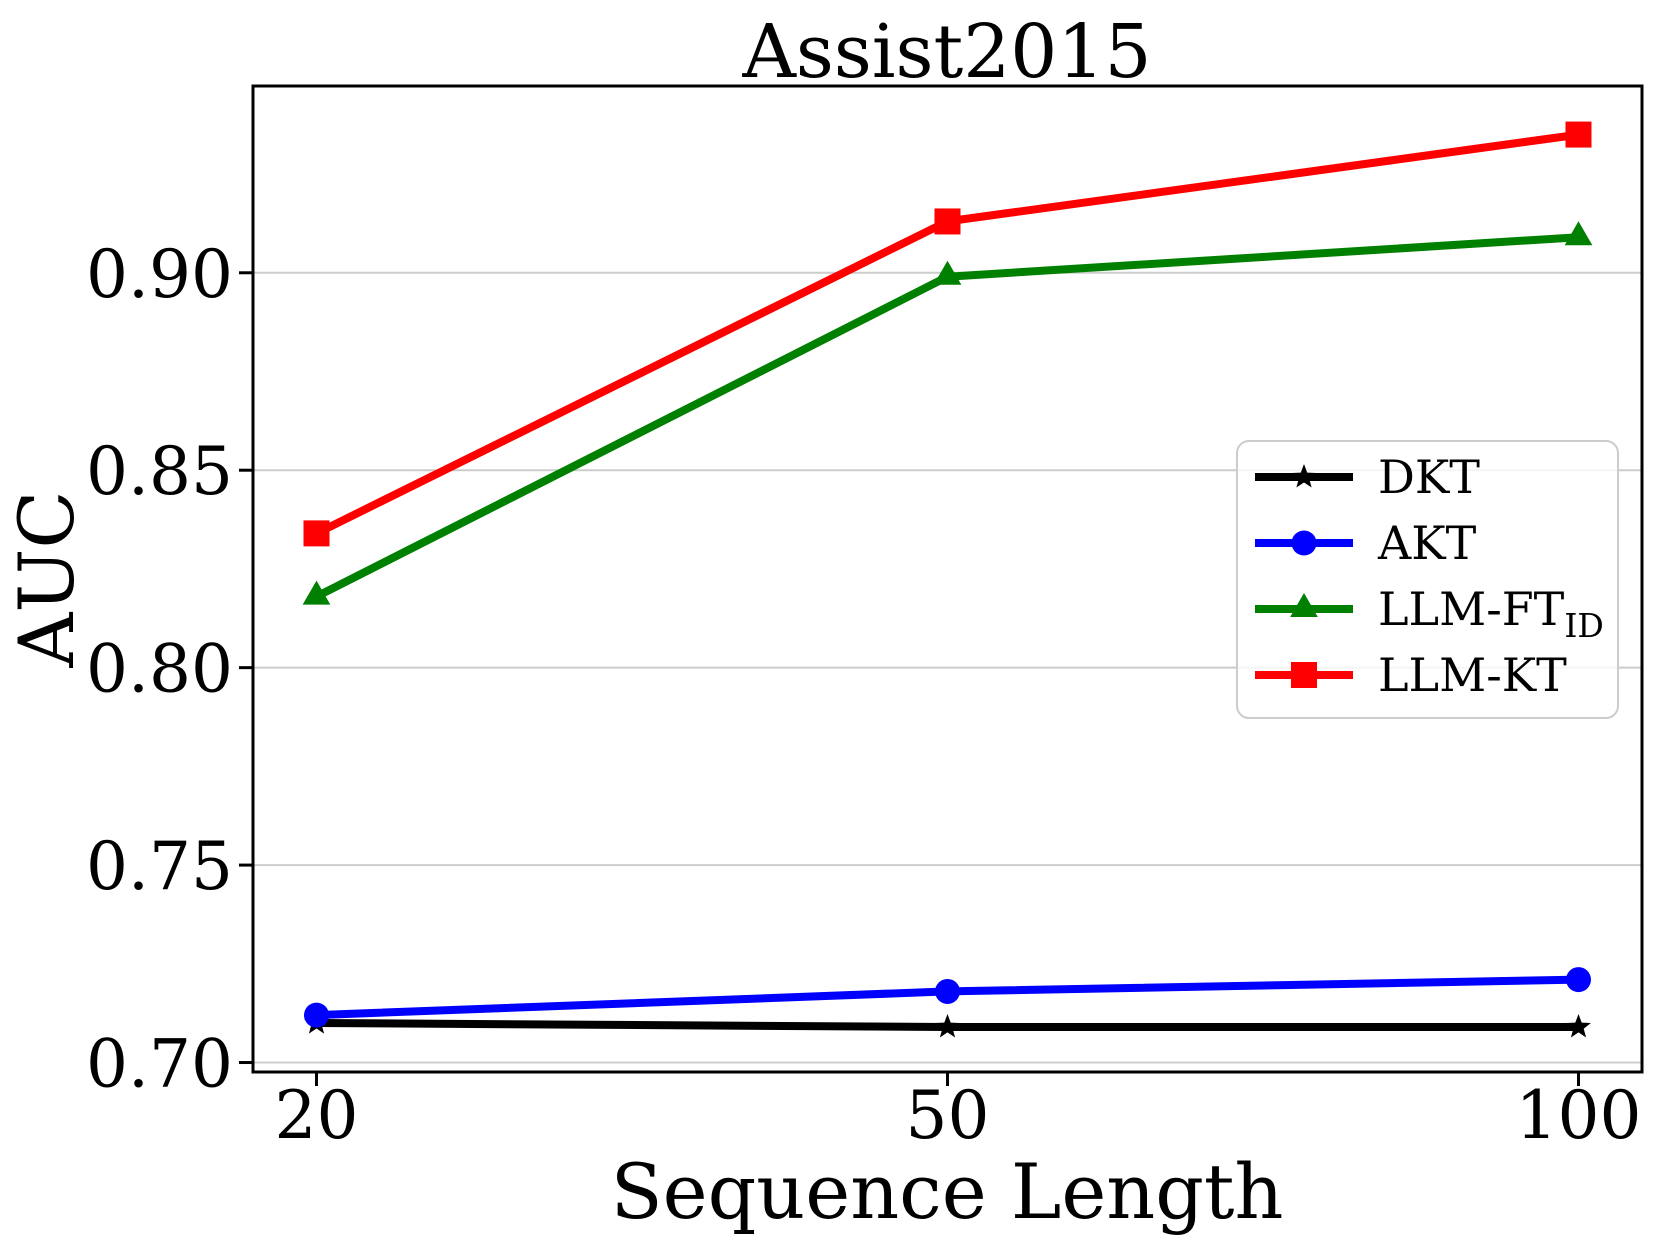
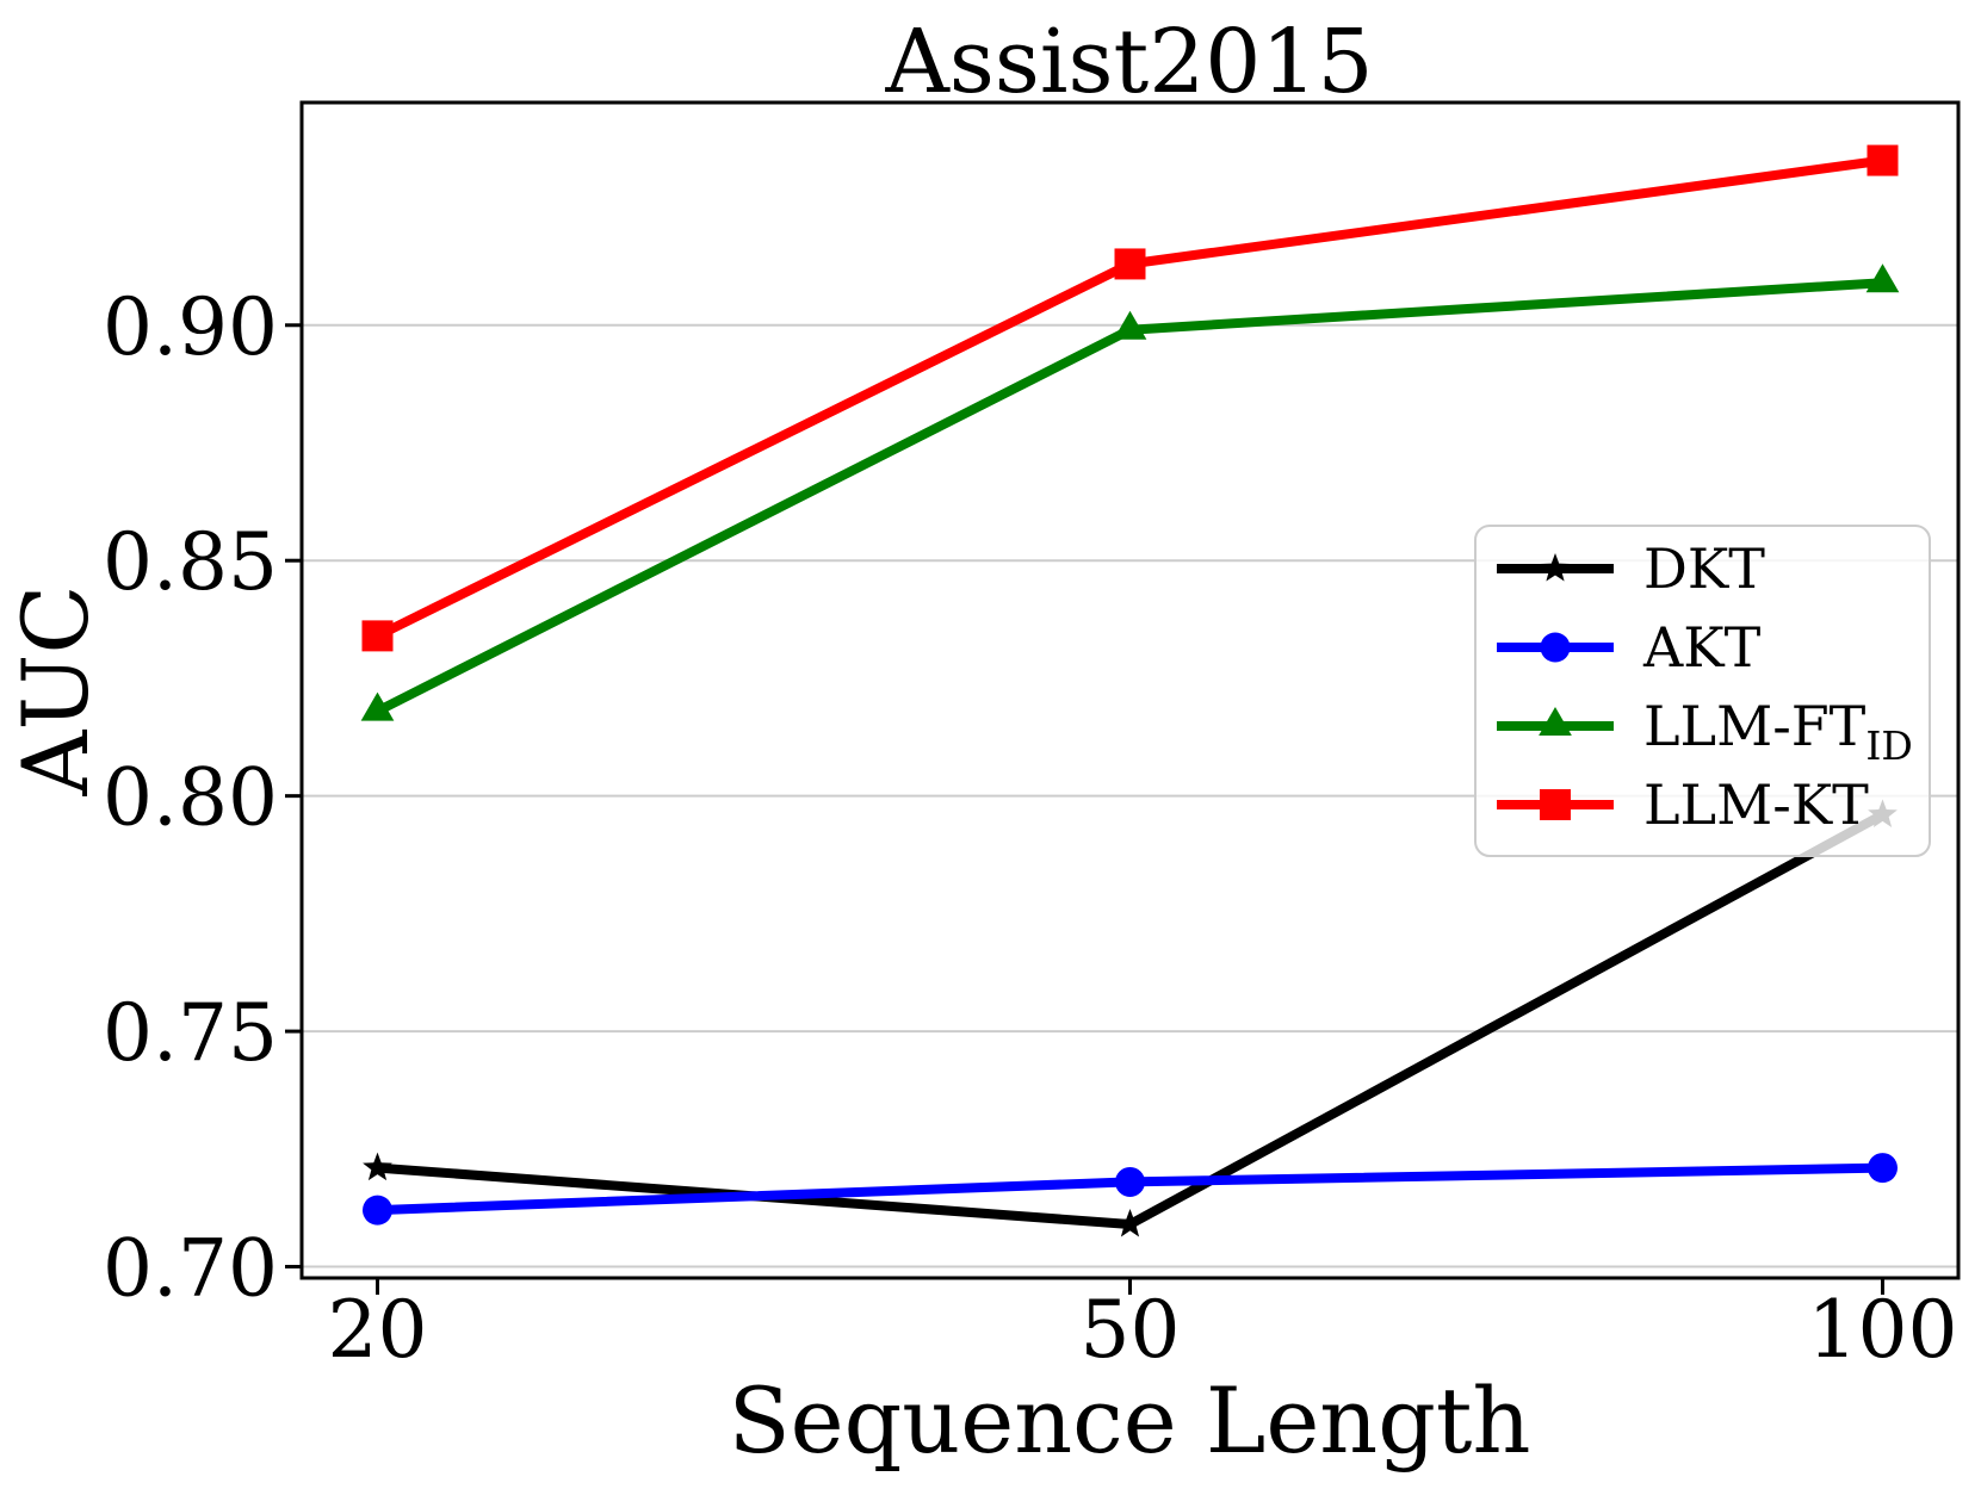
DKT/20: 0.710 -> 0.721
DKT/100: 0.709 -> 0.796
